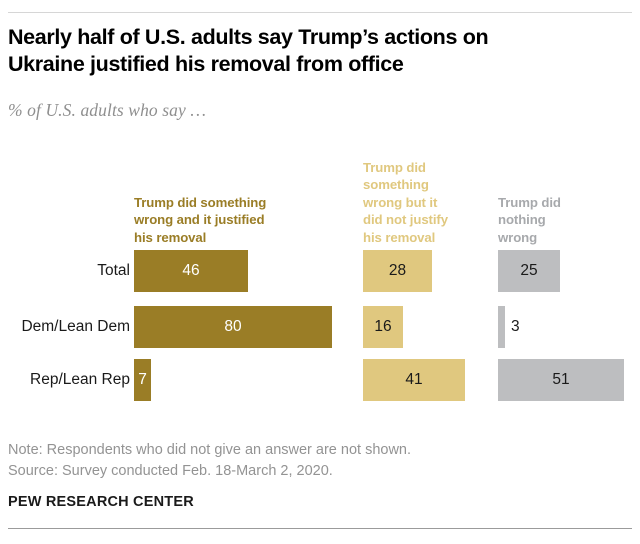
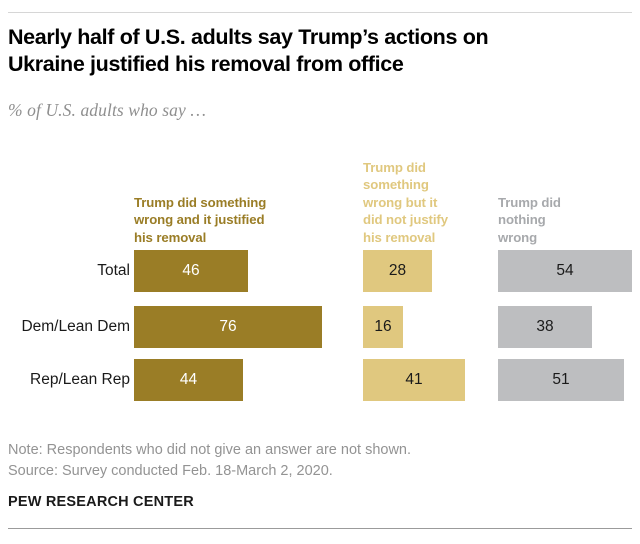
Trump did nothing wrong/Total: 25 -> 54
Trump did something wrong and it justified his removal/Dem/Lean Dem: 80 -> 76
Trump did nothing wrong/Dem/Lean Dem: 3 -> 38
Trump did something wrong and it justified his removal/Rep/Lean Rep: 7 -> 44
